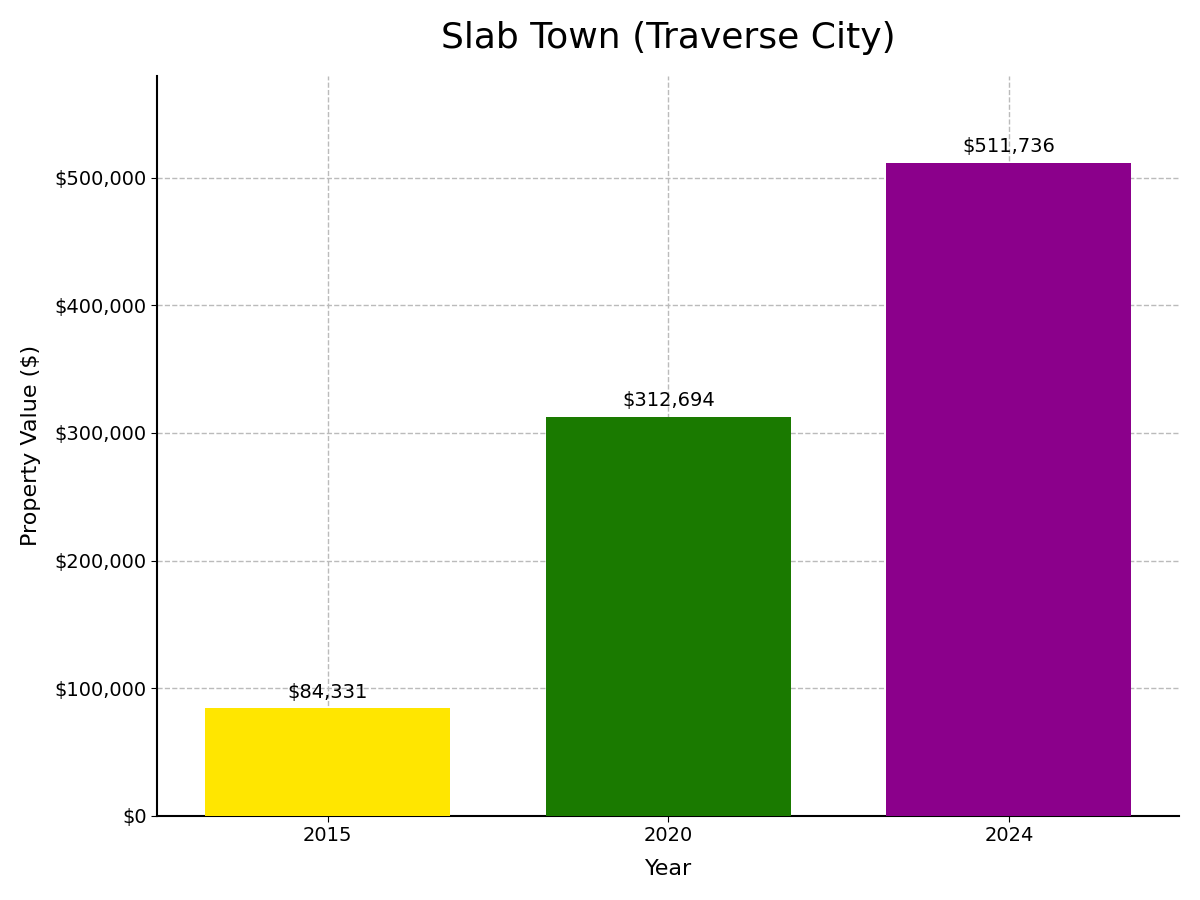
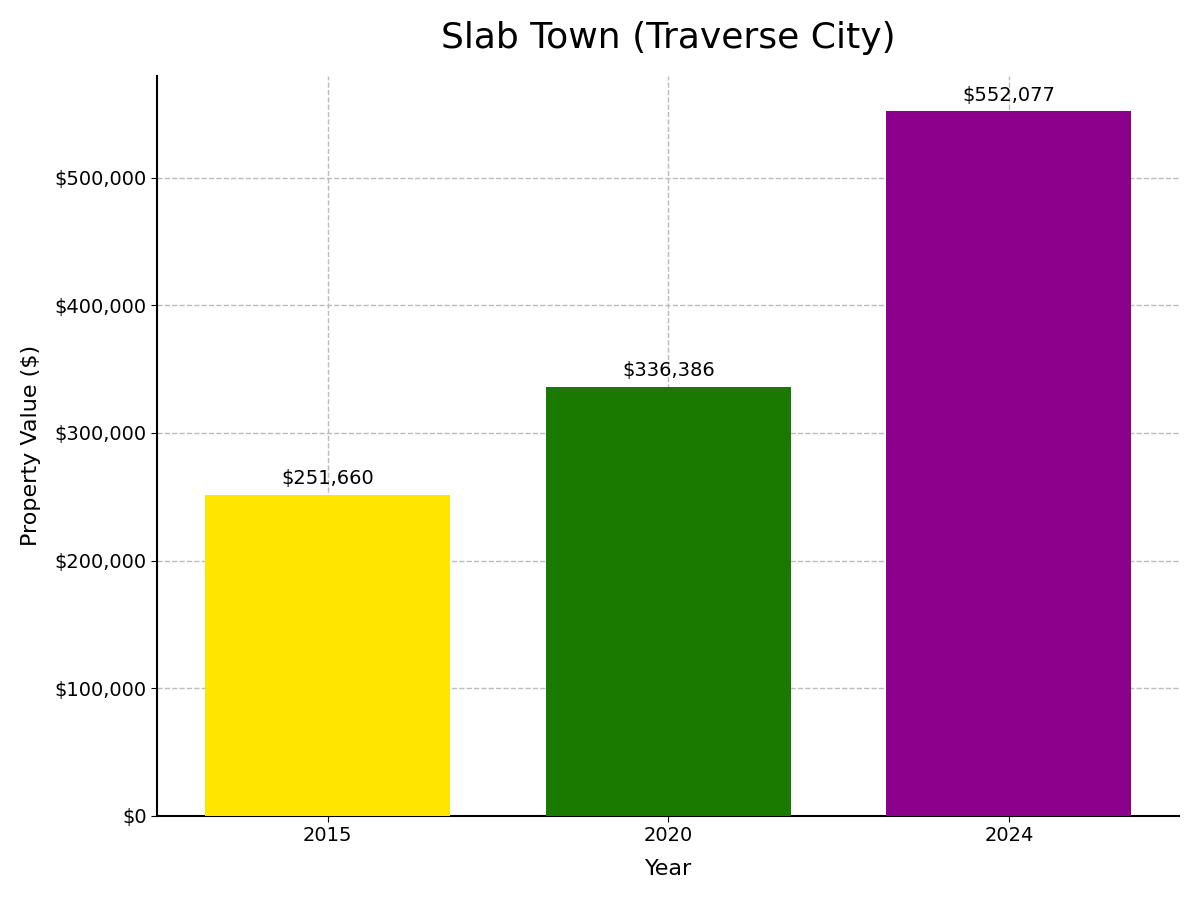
2015: $84,331 -> $251,660
2020: $312,694 -> $336,386
2024: $511,736 -> $552,077
